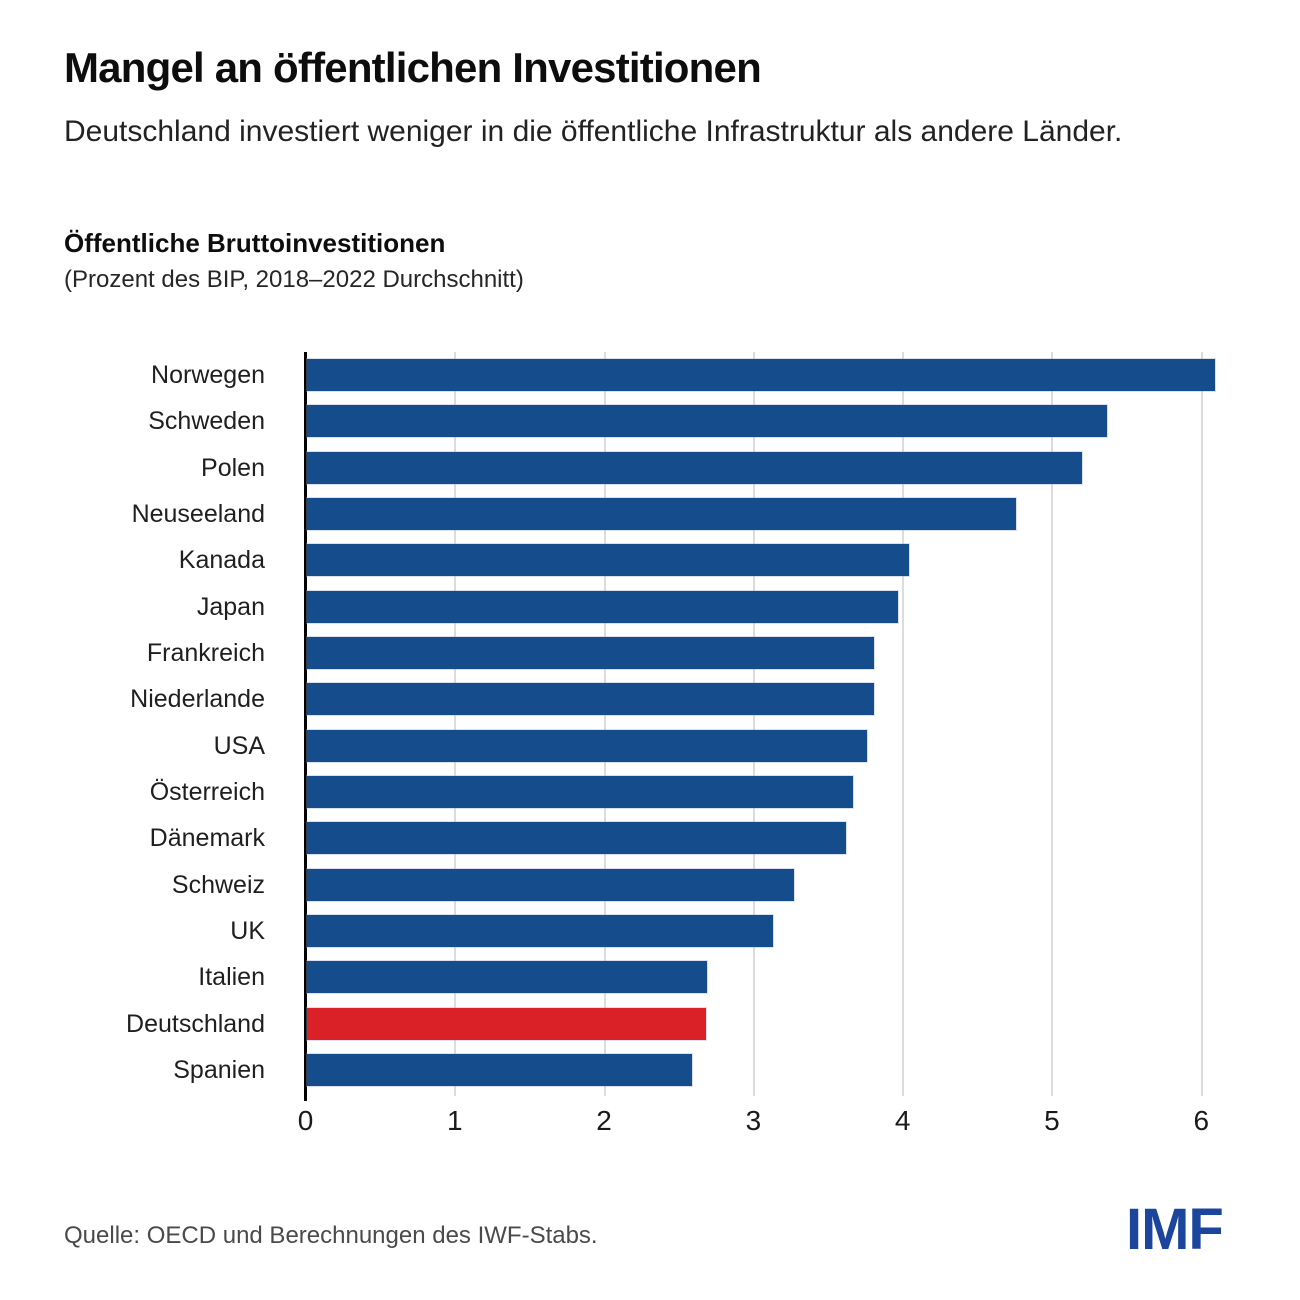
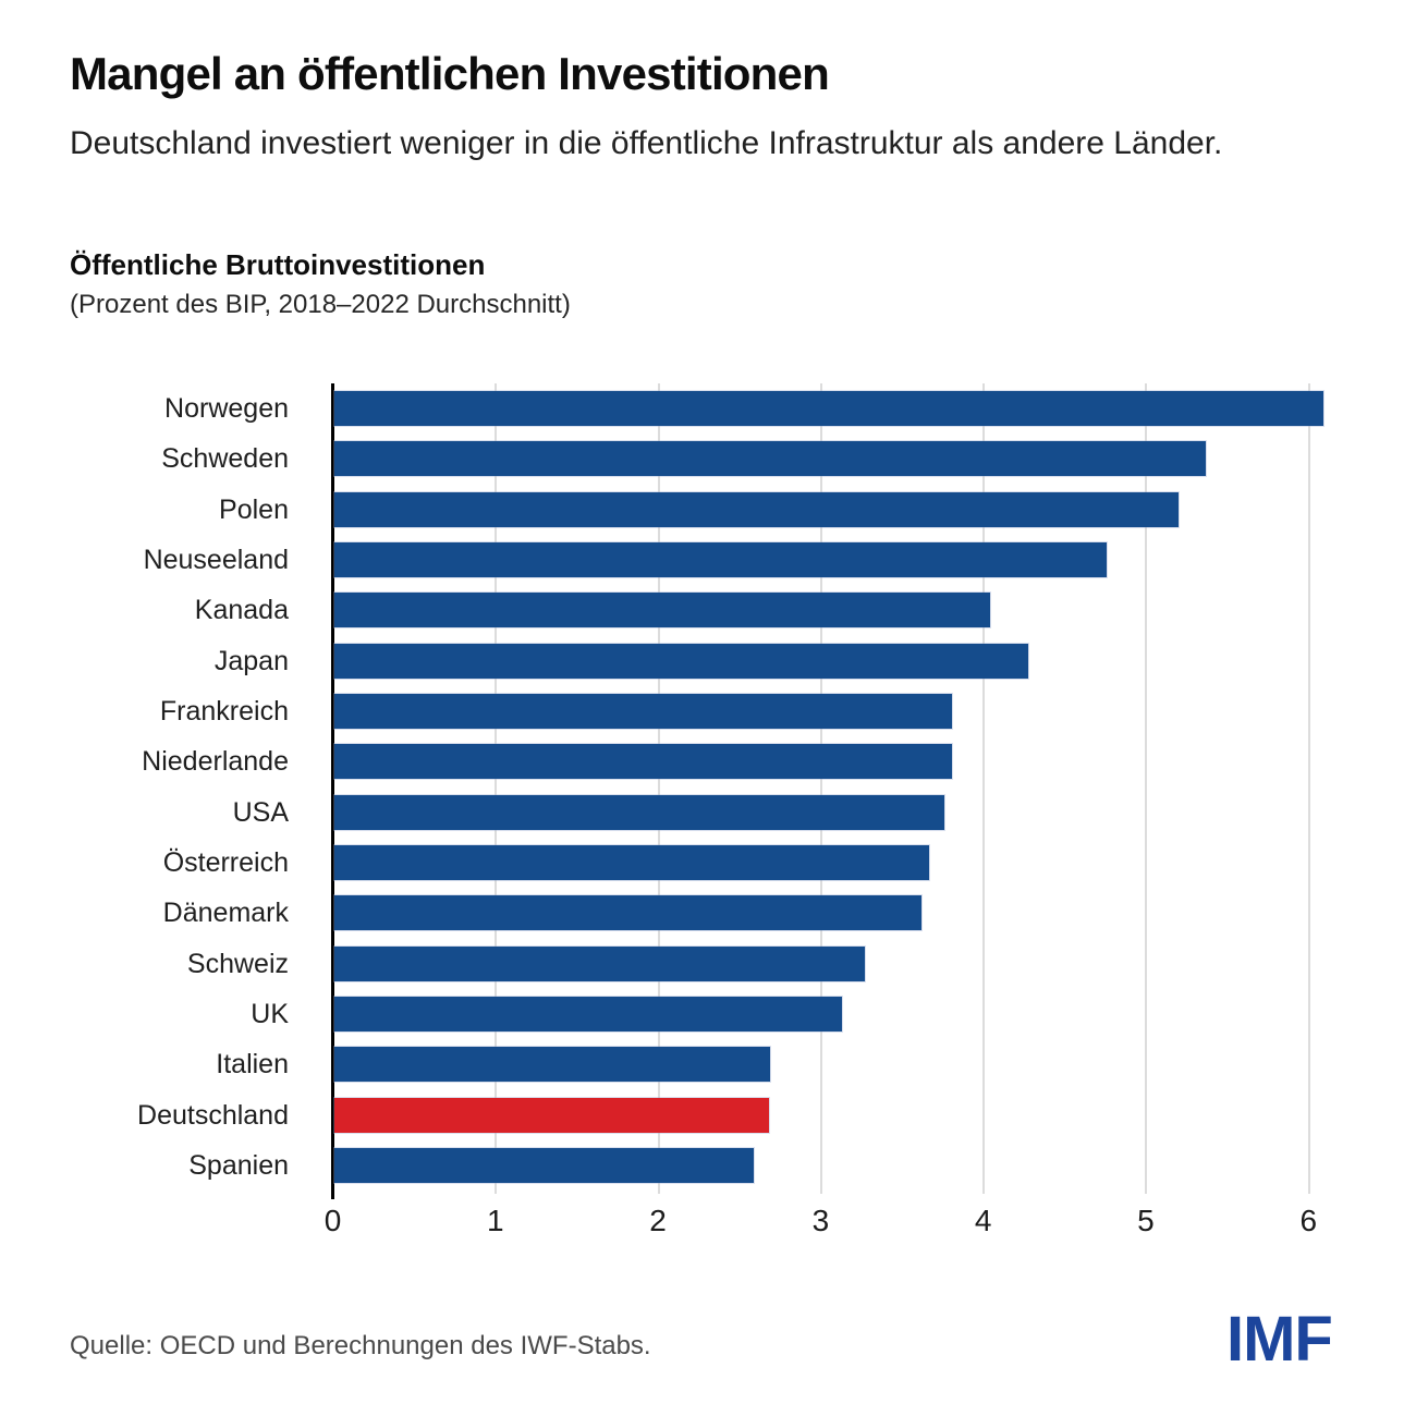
Japan: 3.96 -> 4.27
